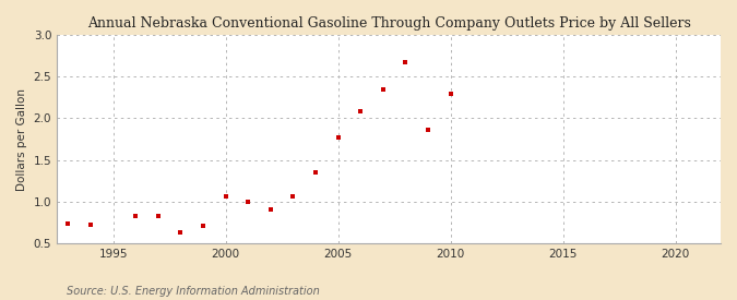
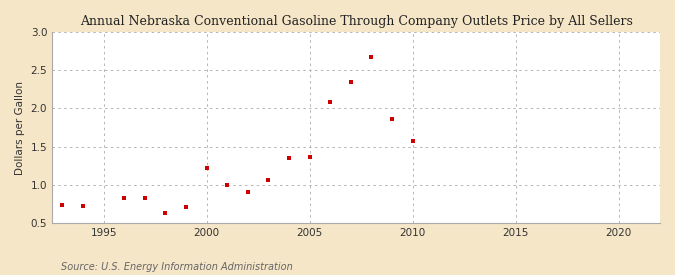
2000: 1.07 -> 1.22
2005: 1.77 -> 1.36
2010: 2.29 -> 1.58
